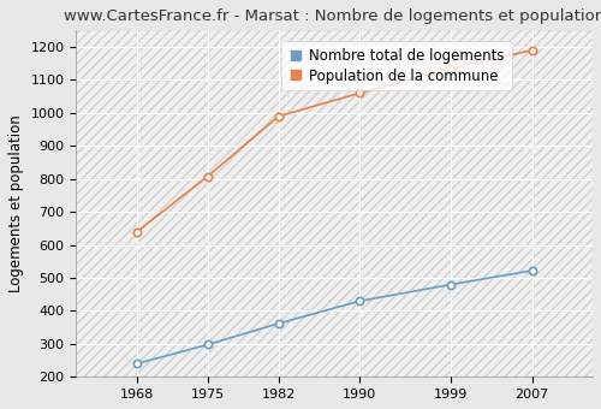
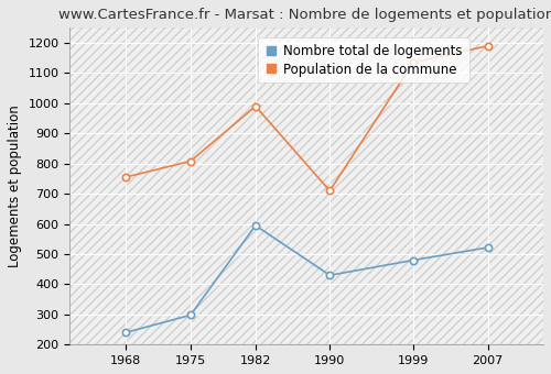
Population de la commune/1968: 640 -> 755
Nombre total de logements/1982: 362 -> 595
Population de la commune/1990: 1060 -> 710
